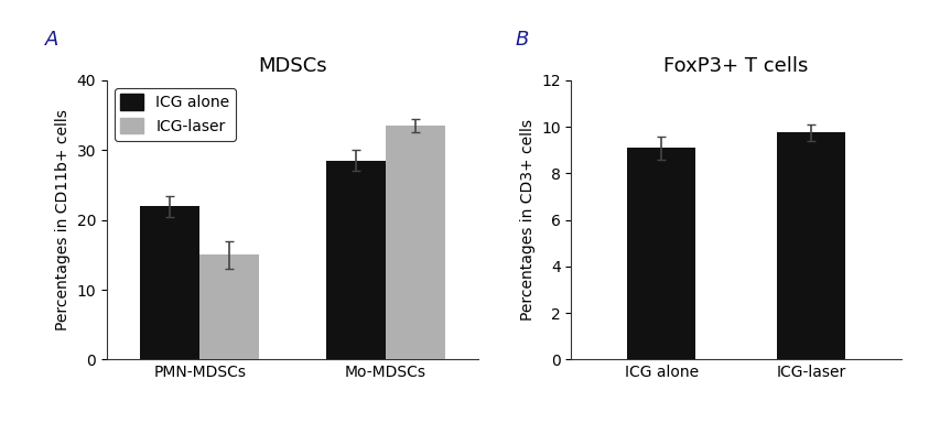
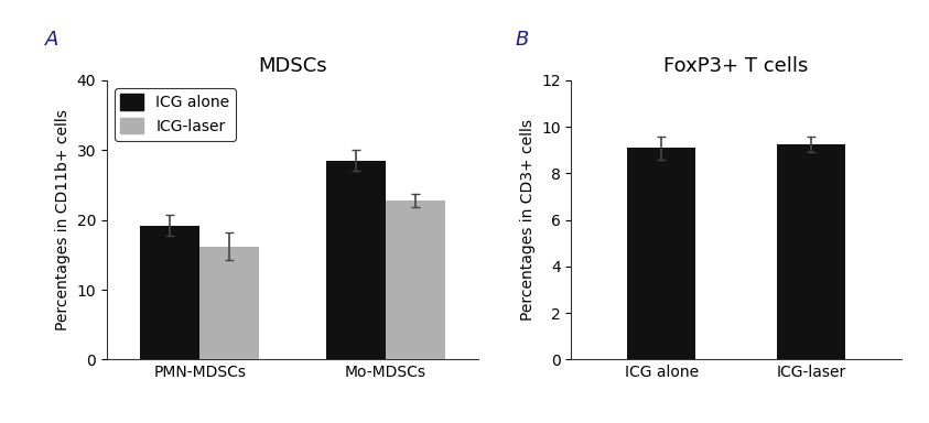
MDSCs/ICG alone/PMN-MDSCs: 22.0 -> 19.2
MDSCs/ICG-laser/PMN-MDSCs: 15.0 -> 16.2
MDSCs/ICG-laser/Mo-MDSCs: 33.5 -> 22.8
FoxP3+ T cells/ICG-laser: 9.75 -> 9.25
